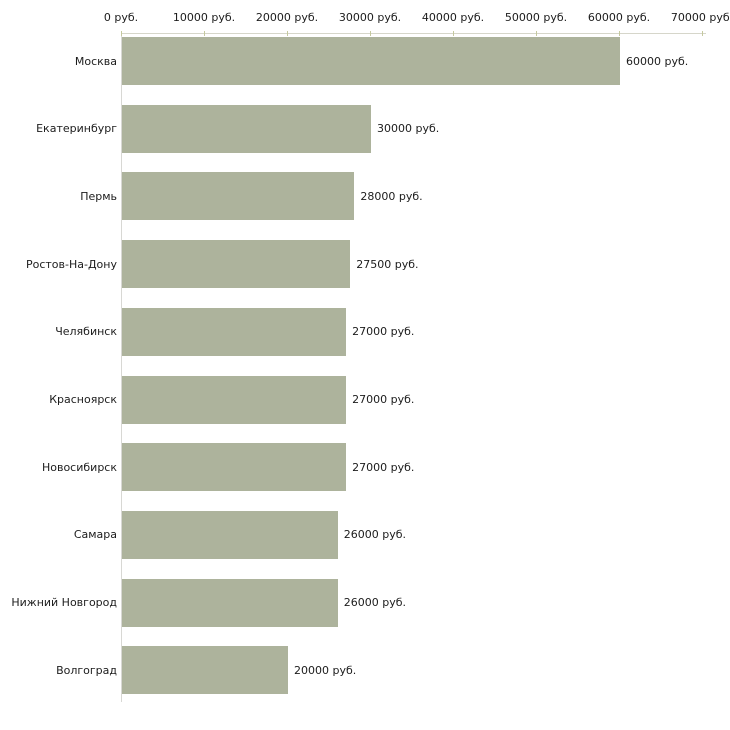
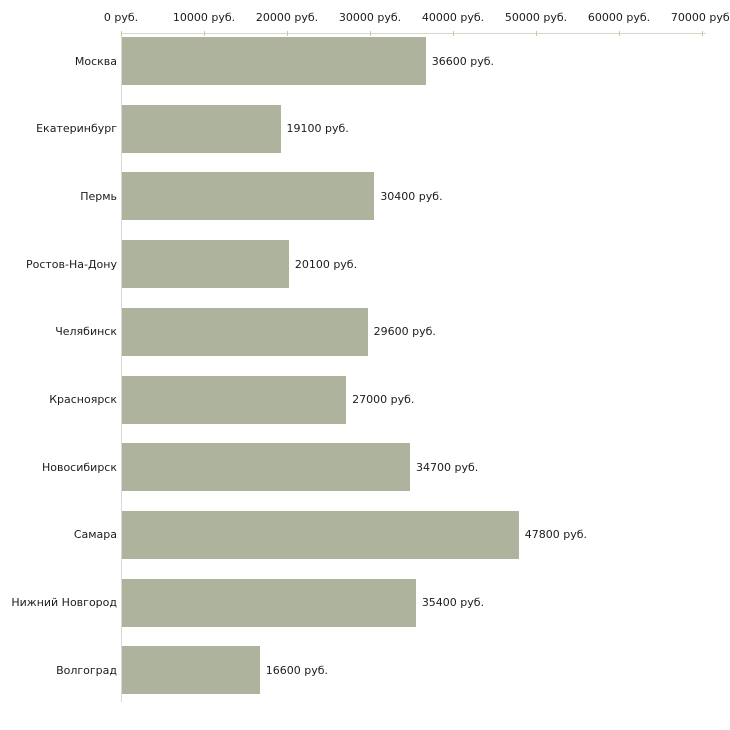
Москва: 60000 -> 36600
Екатеринбург: 30000 -> 19100
Пермь: 28000 -> 30400
Ростов-На-Дону: 27500 -> 20100
Челябинск: 27000 -> 29600
Новосибирск: 27000 -> 34700
Самара: 26000 -> 47800
Нижний Новгород: 26000 -> 35400
Волгоград: 20000 -> 16600
